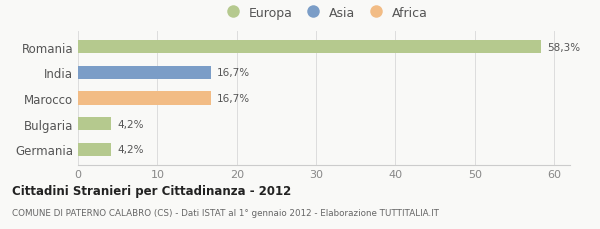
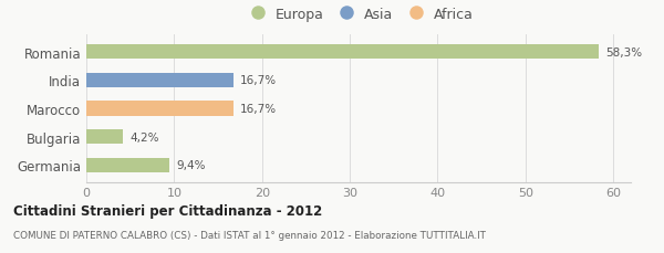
Germania: 4,2% -> 9,4%
